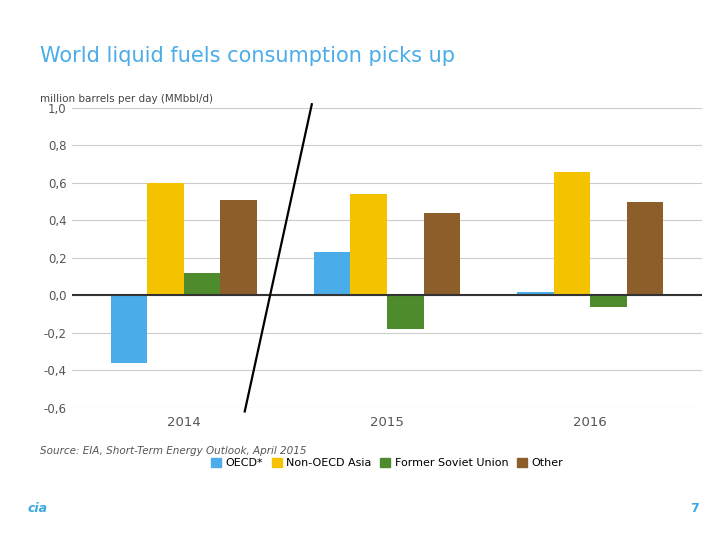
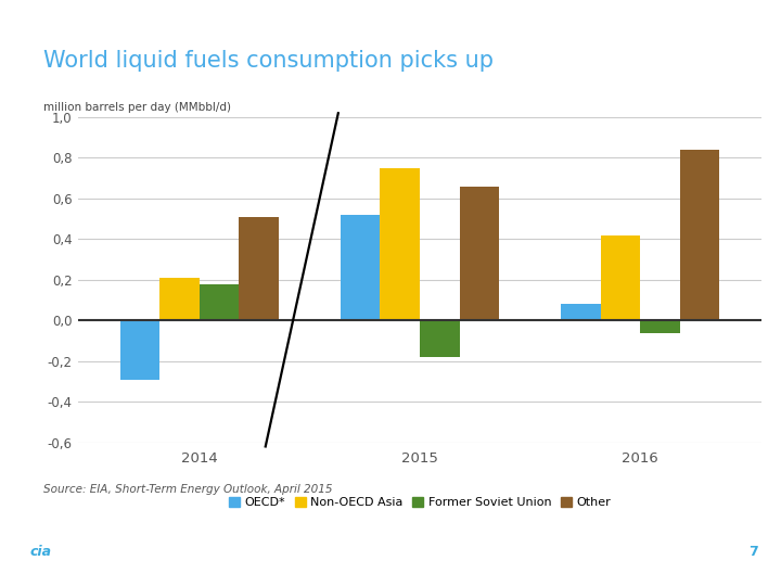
OECD*/2014: -0,36 -> -0,29
Non-OECD Asia/2014: 0,60 -> 0,21
Former Soviet Union/2014: 0,12 -> 0,18
OECD*/2015: 0,23 -> 0,52
Non-OECD Asia/2015: 0,54 -> 0,75
Other/2015: 0,44 -> 0,66
OECD*/2016: 0,02 -> 0,08
Non-OECD Asia/2016: 0,66 -> 0,42
Other/2016: 0,50 -> 0,84
